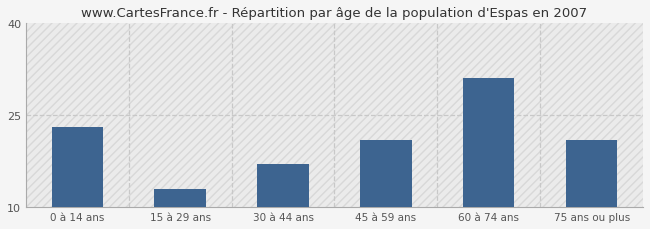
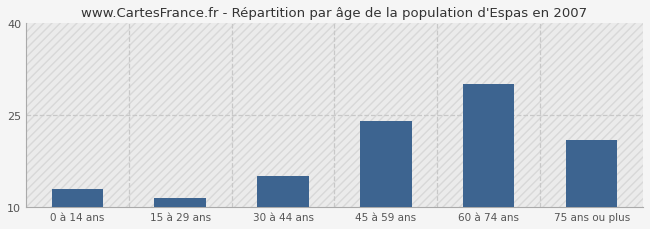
0 à 14 ans: 23.0 -> 13.0
15 à 29 ans: 13.0 -> 11.5
30 à 44 ans: 17.0 -> 15.0
45 à 59 ans: 21.0 -> 24.0
60 à 74 ans: 31.0 -> 30.0
